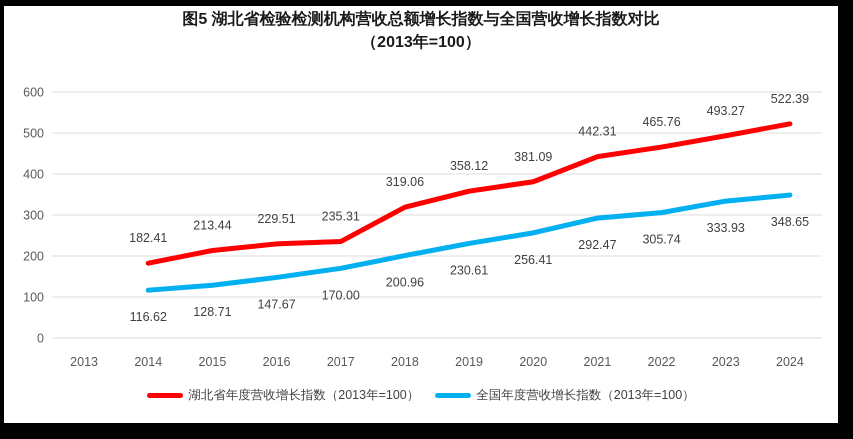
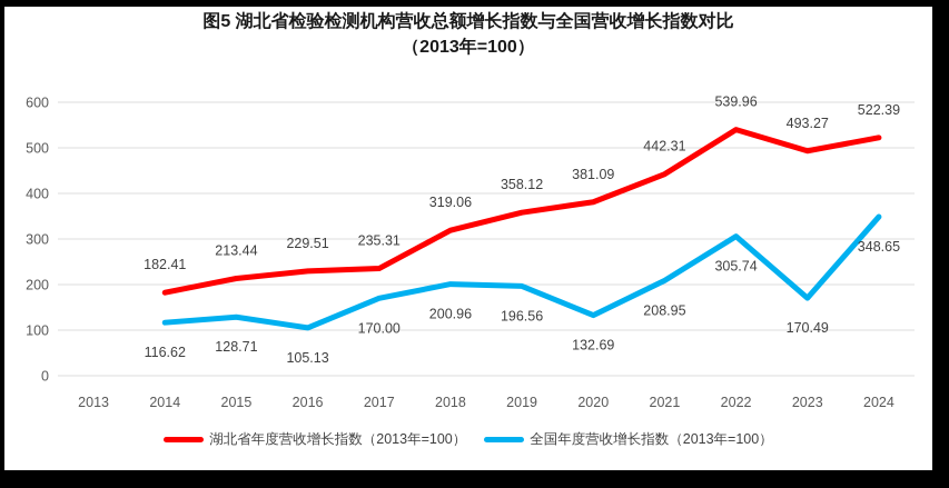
全国年度营收增长指数（2013年=100）/2016: 147.67 -> 105.13
全国年度营收增长指数（2013年=100）/2019: 230.61 -> 196.56
全国年度营收增长指数（2013年=100）/2020: 256.41 -> 132.69
全国年度营收增长指数（2013年=100）/2021: 292.47 -> 208.95
湖北省年度营收增长指数（2013年=100）/2022: 465.76 -> 539.96
全国年度营收增长指数（2013年=100）/2023: 333.93 -> 170.49
